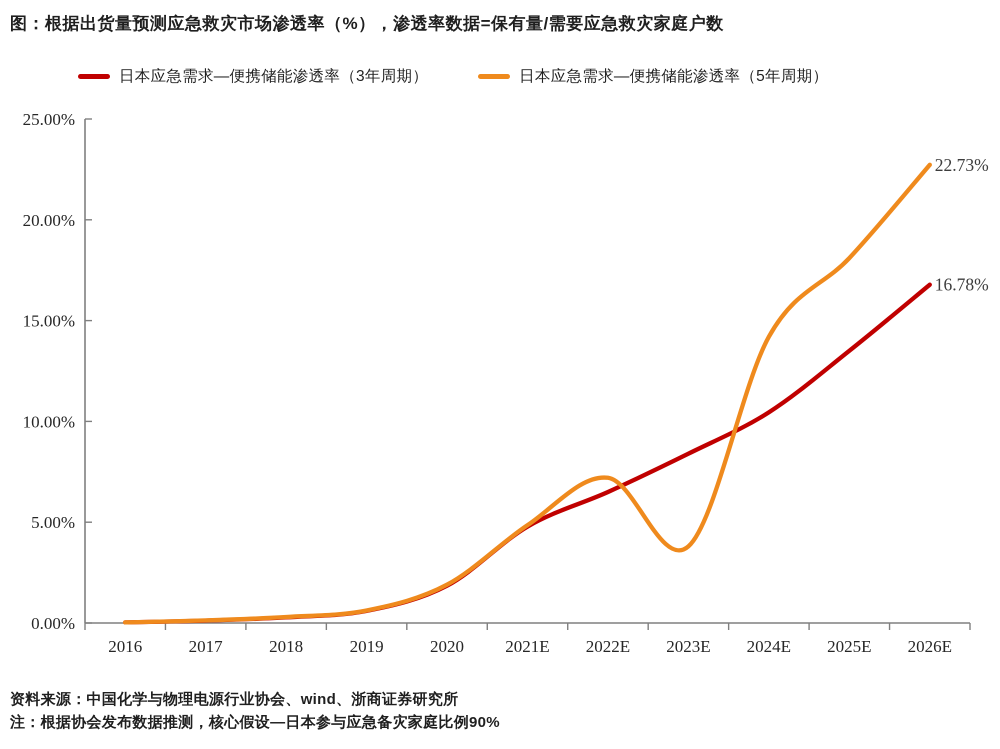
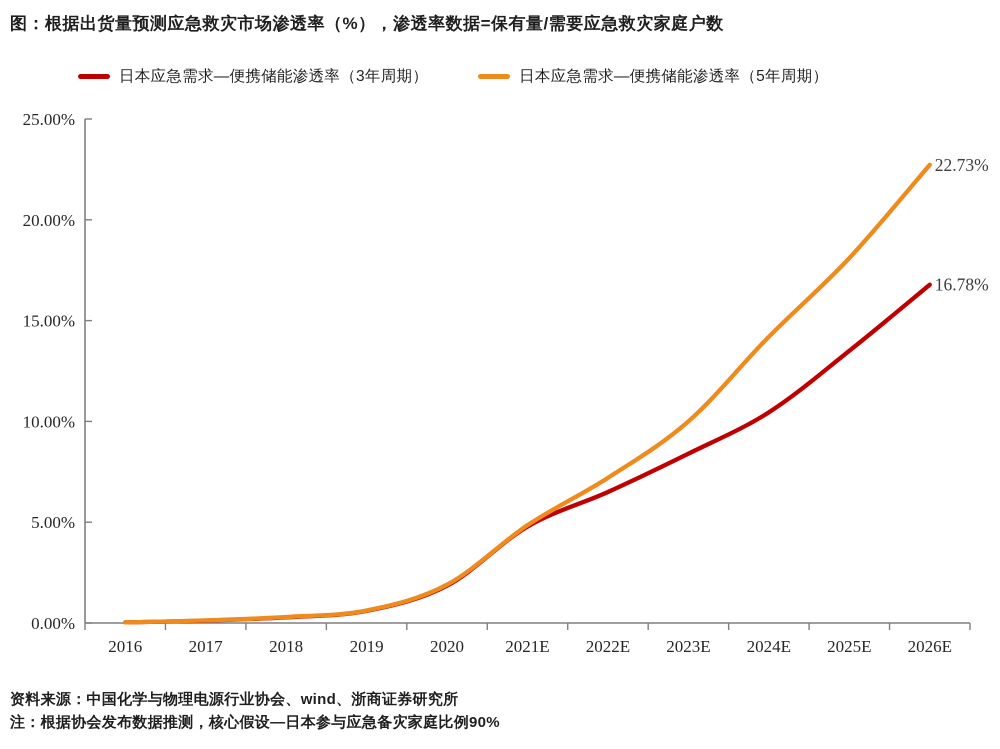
日本应急需求—便携储能渗透率（5年周期）/2023E: 3.8% -> 10.0%
